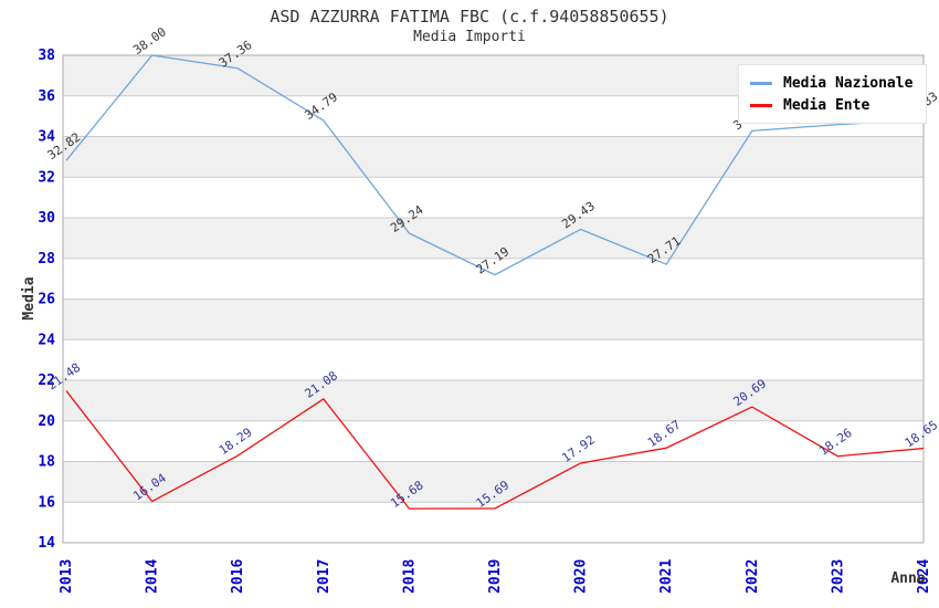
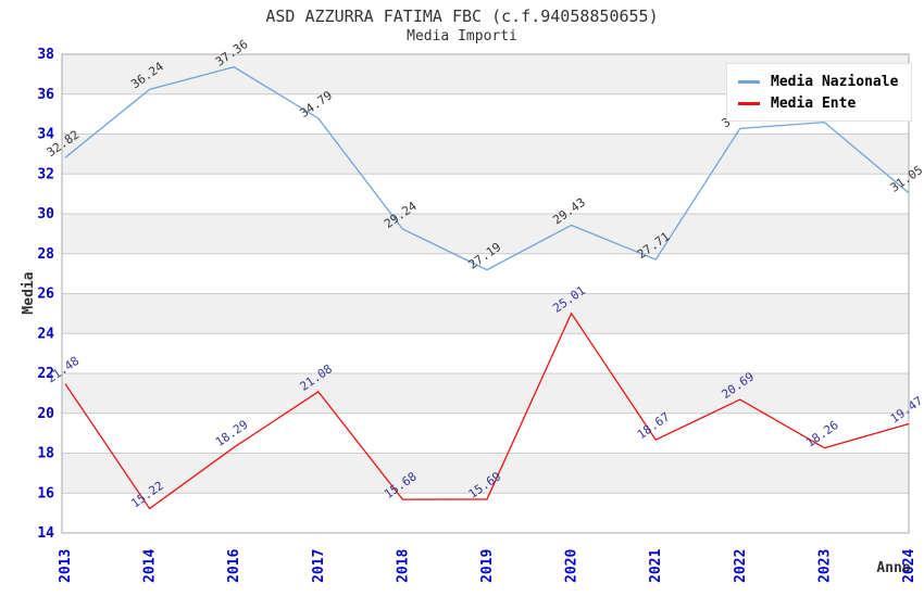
Media Nazionale/2014: 38.00 -> 36.24
Media Ente/2014: 16.04 -> 15.22
Media Ente/2020: 17.92 -> 25.01
Media Nazionale/2024: 34.83 -> 31.05
Media Ente/2024: 18.65 -> 19.47
